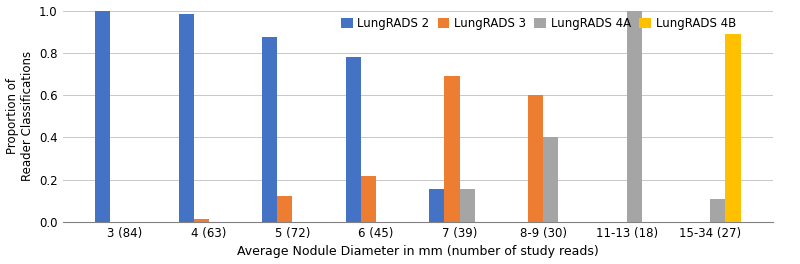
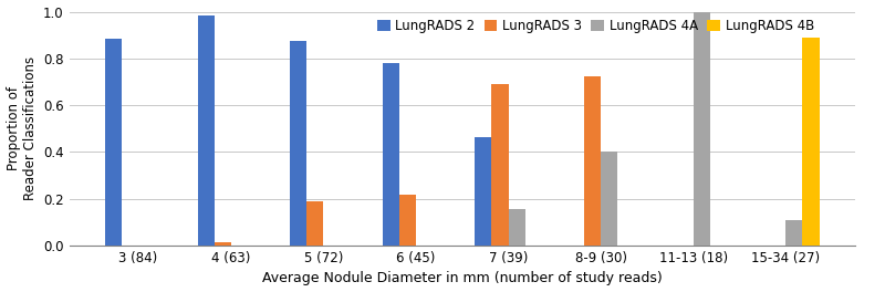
LungRADS 2/3 (84): 1.000 -> 0.885
LungRADS 3/5 (72): 0.125 -> 0.190
LungRADS 2/7 (39): 0.154 -> 0.465
LungRADS 3/8-9 (30): 0.600 -> 0.725
